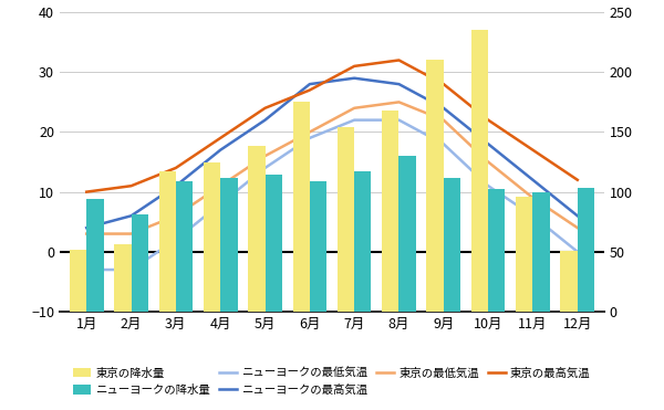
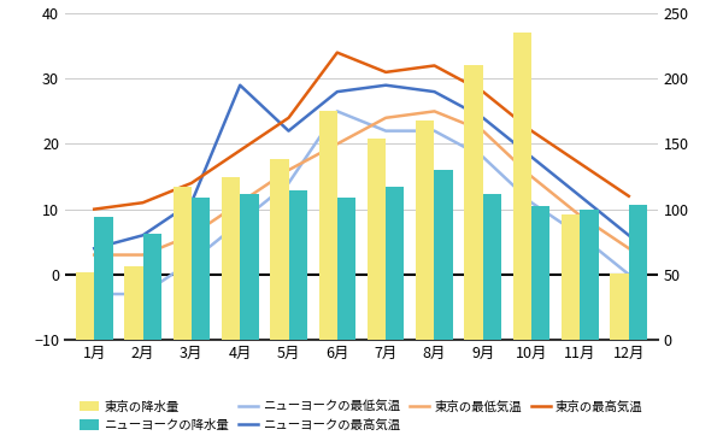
ニューヨークの最高気温/4月: 17 -> 29
ニューヨークの最低気温/6月: 19 -> 25
東京の最高気温/6月: 27 -> 34
